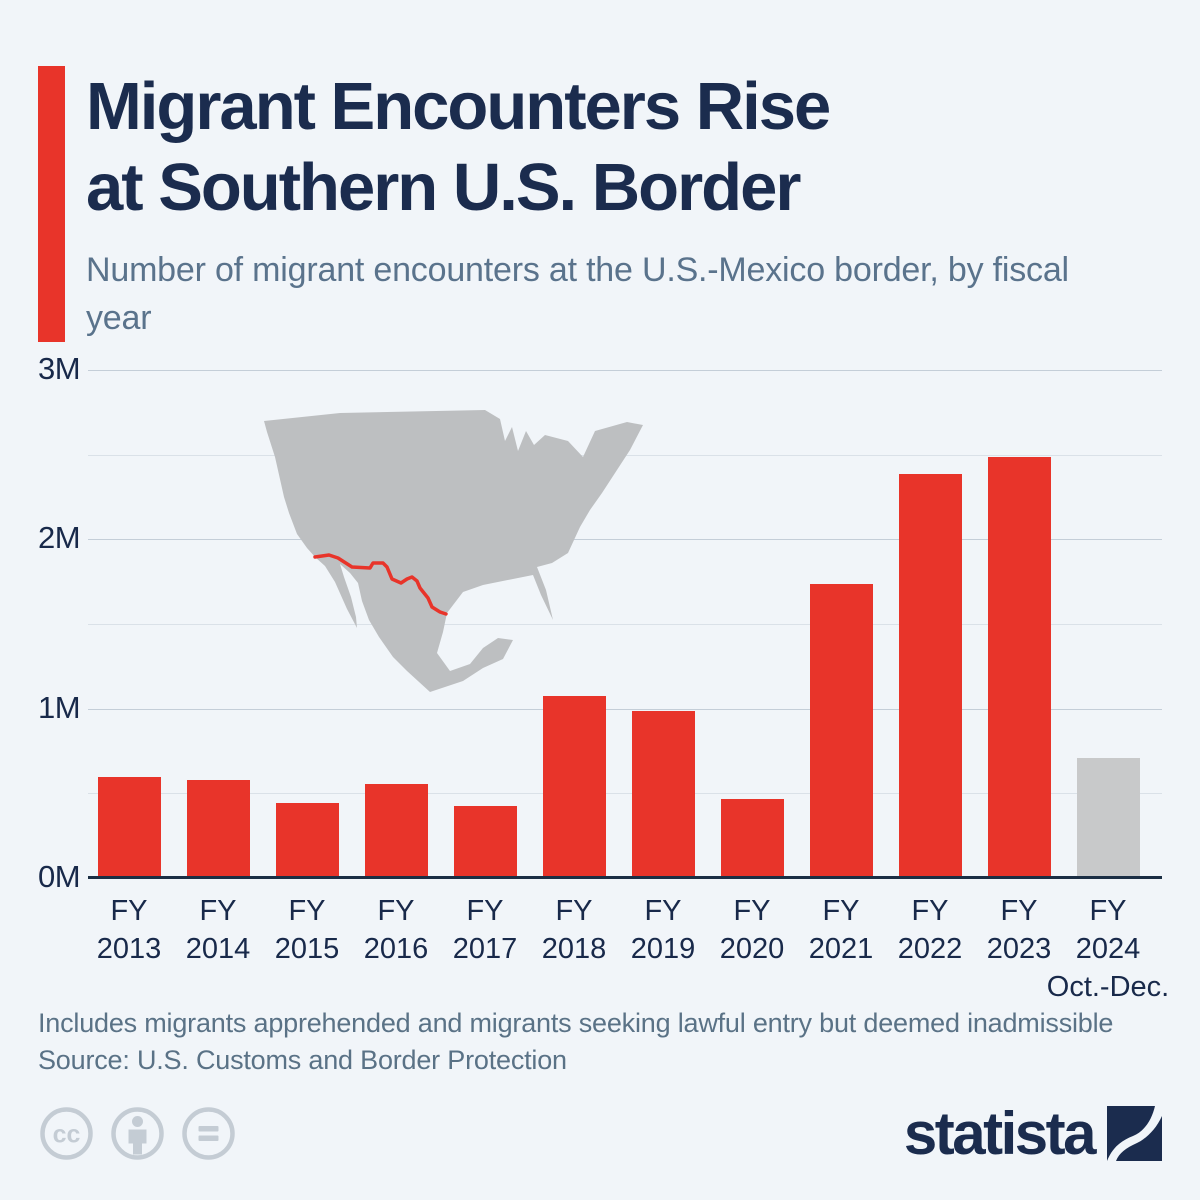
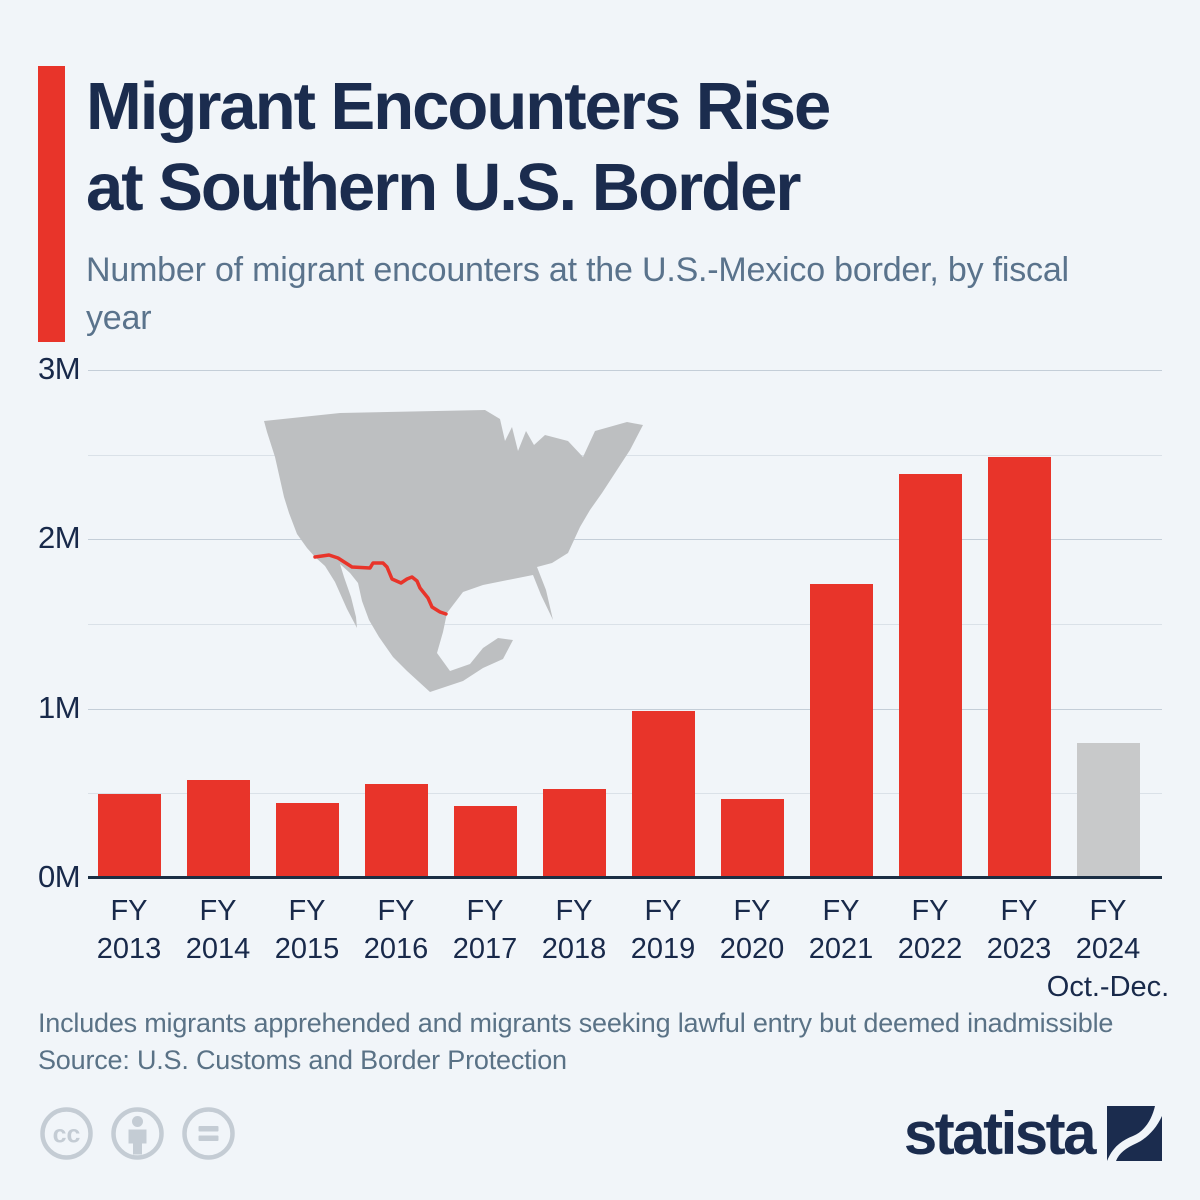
FY 2013: 0.59M -> 0.49M
FY 2018: 1.07M -> 0.52M
FY 2024: 0.70M -> 0.79M
